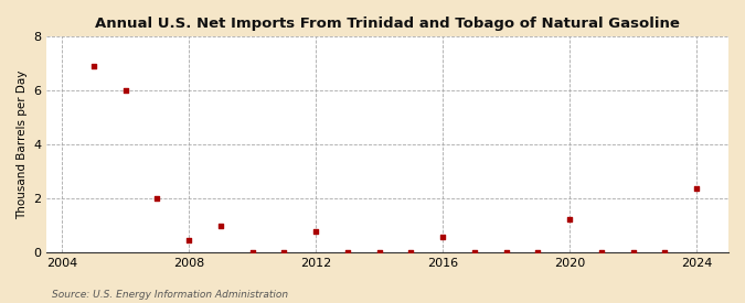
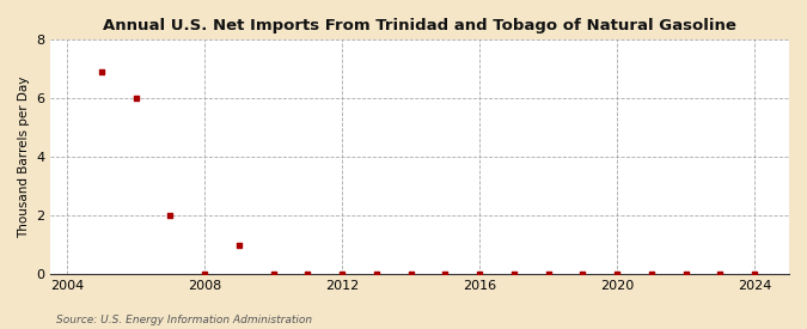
2008: 0.45 -> 0.03
2012: 0.80 -> 0.03
2016: 0.60 -> 0.03
2020: 1.25 -> 0.03
2024: 2.40 -> 0.03
